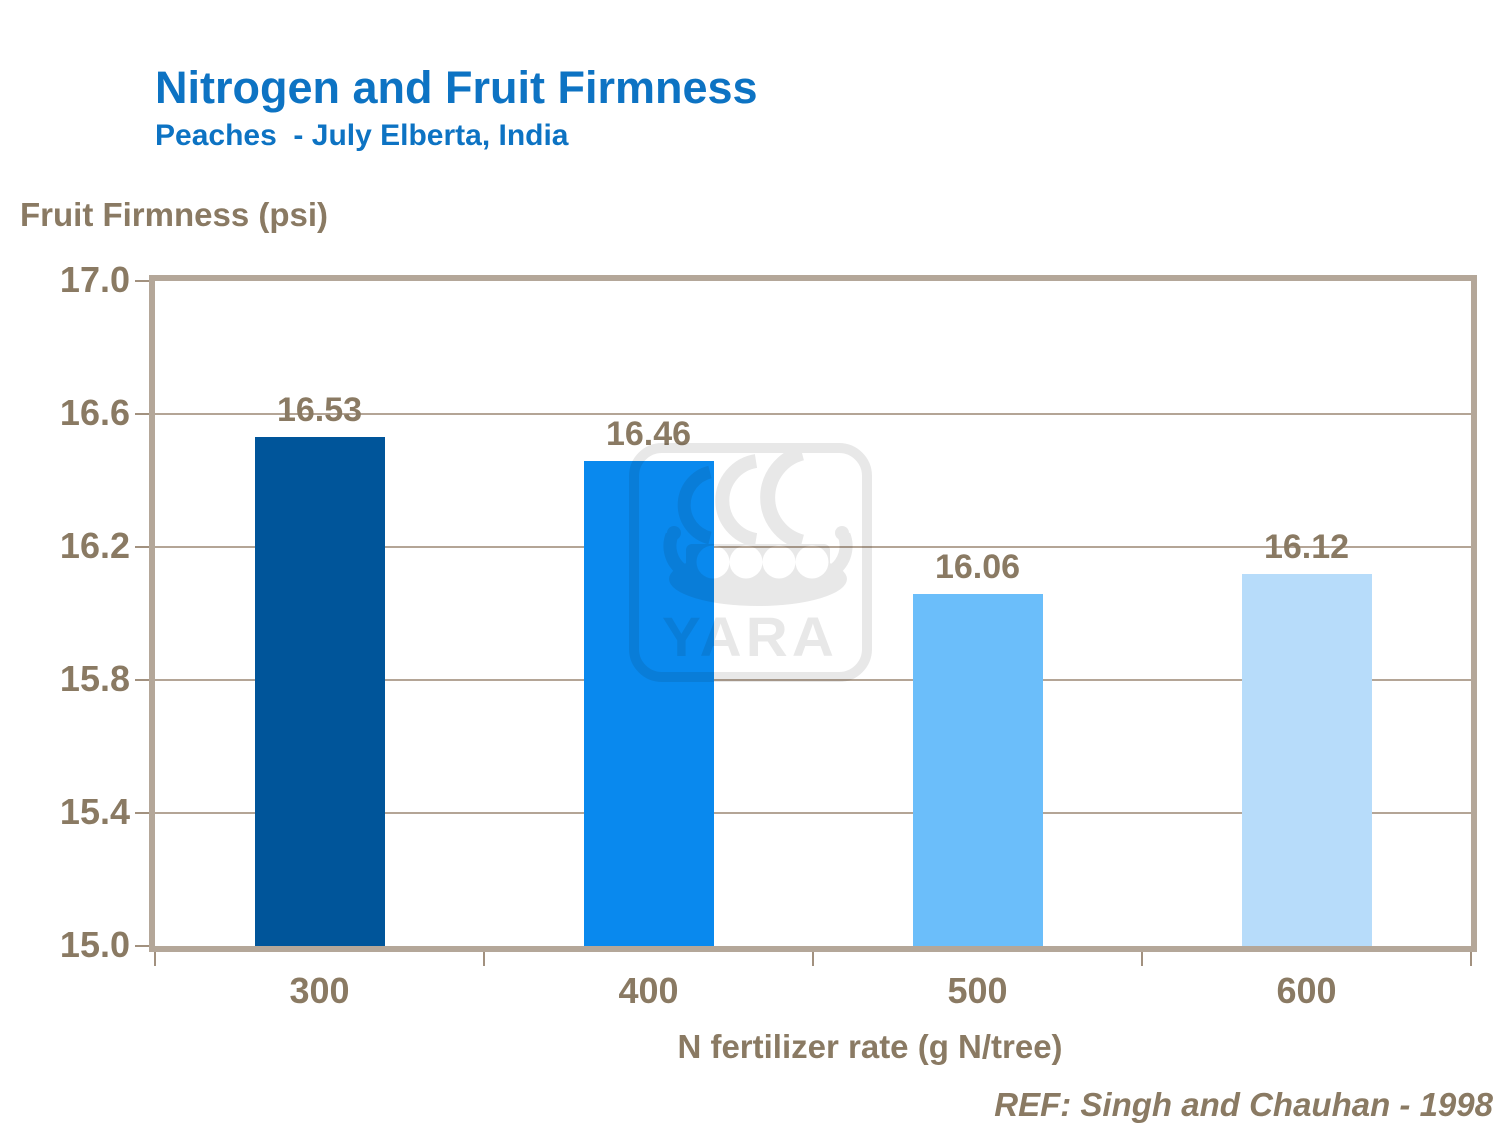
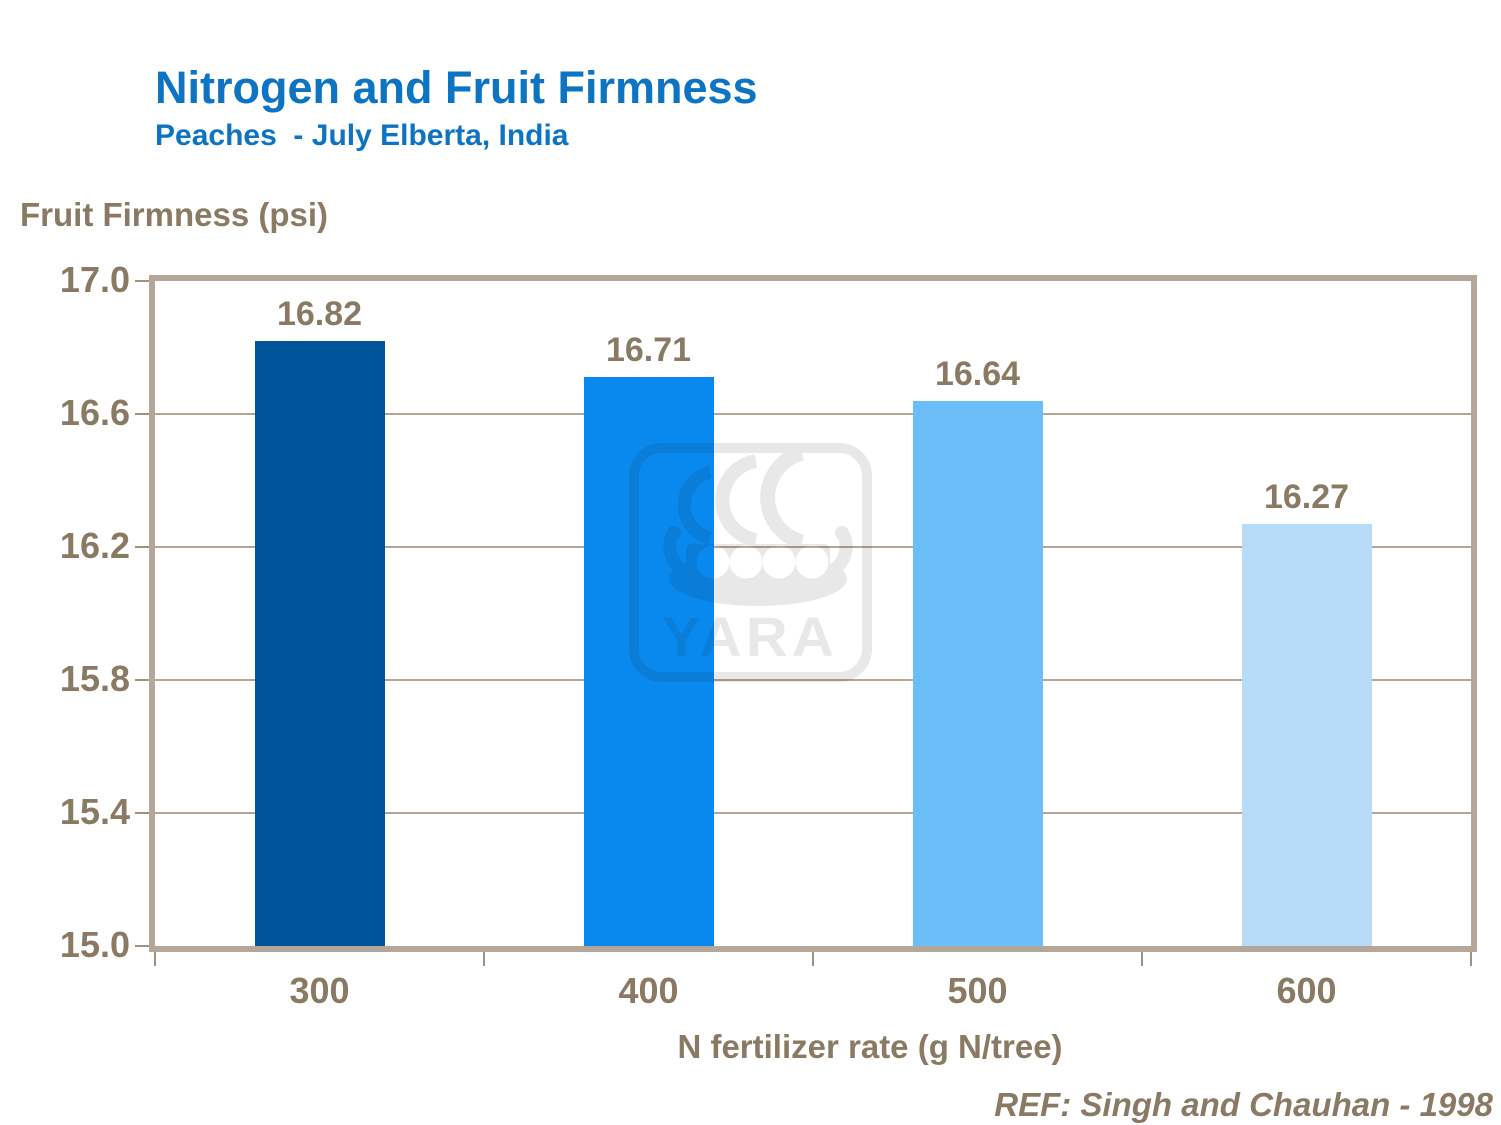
300: 16.53 -> 16.82
400: 16.46 -> 16.71
500: 16.06 -> 16.64
600: 16.12 -> 16.27
